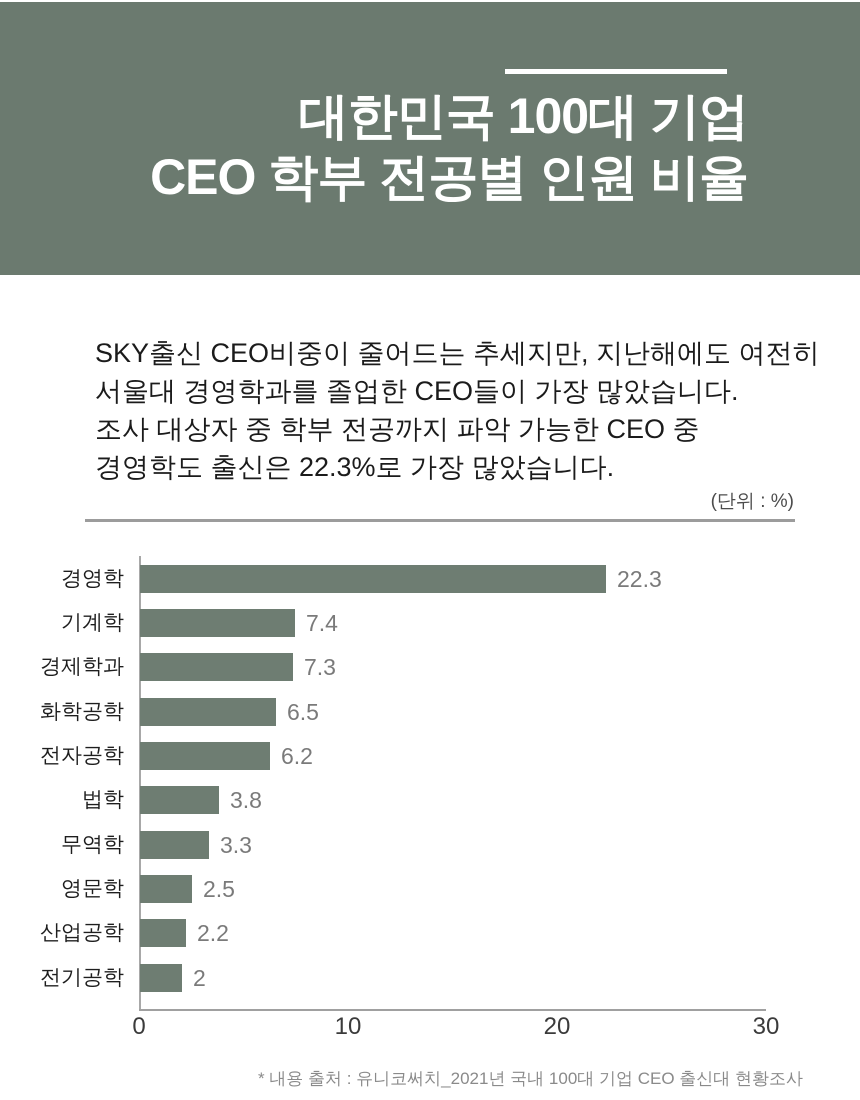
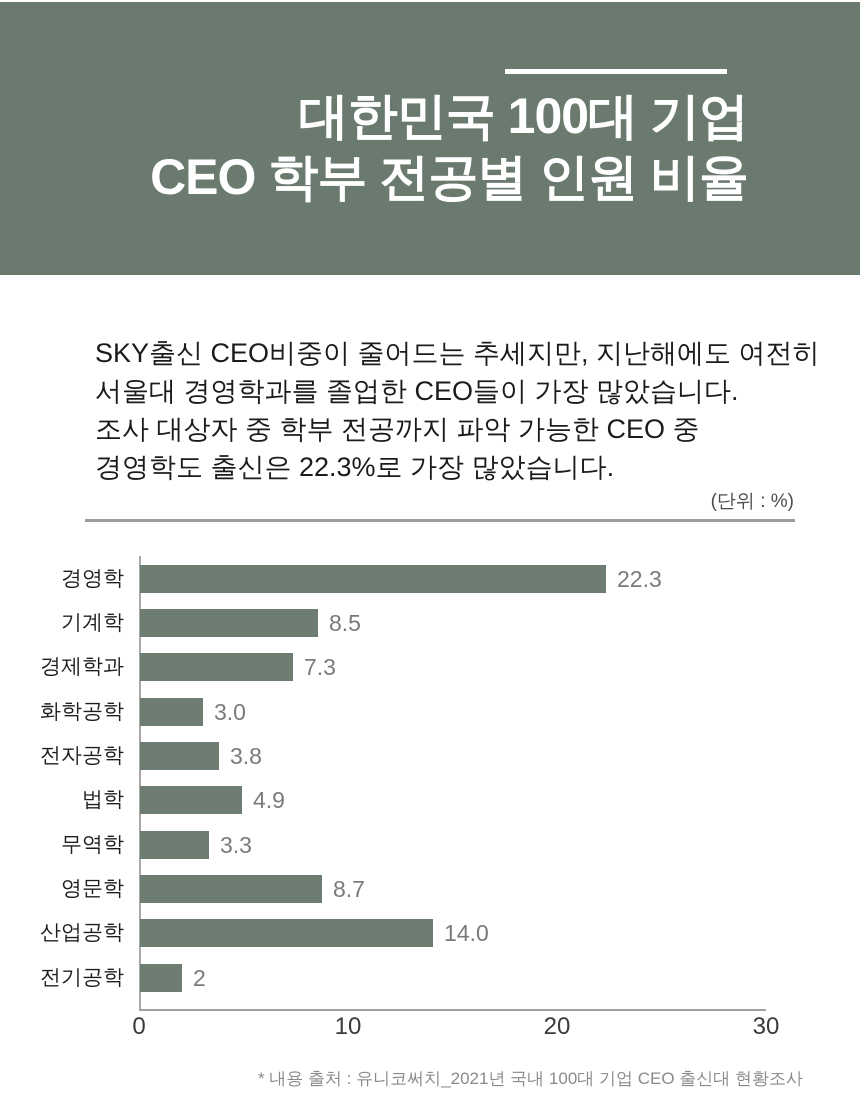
기계학: 7.4 -> 8.5
화학공학: 6.5 -> 3.0
전자공학: 6.2 -> 3.8
법학: 3.8 -> 4.9
영문학: 2.5 -> 8.7
산업공학: 2.2 -> 14.0
